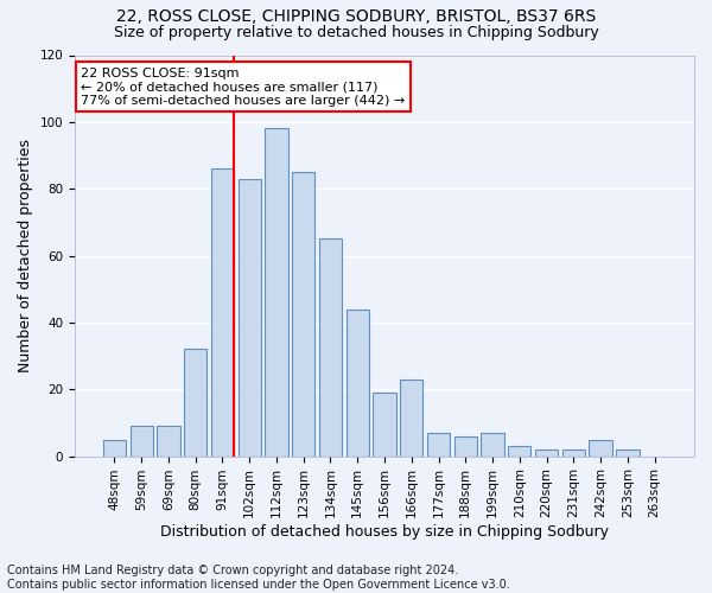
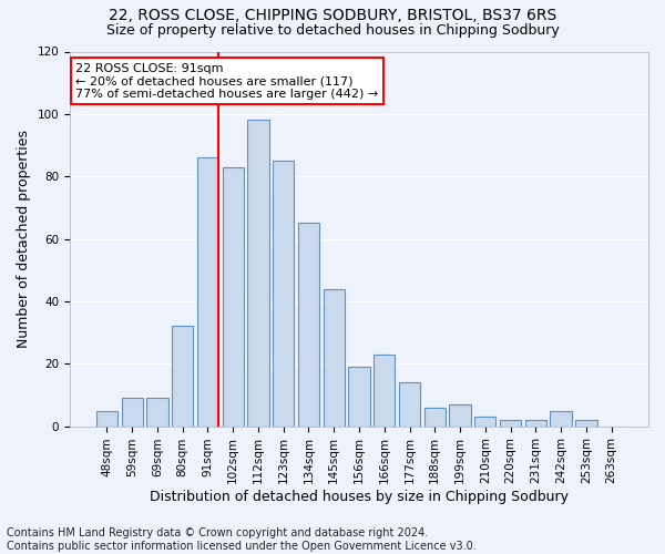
177sqm: 7 -> 14
